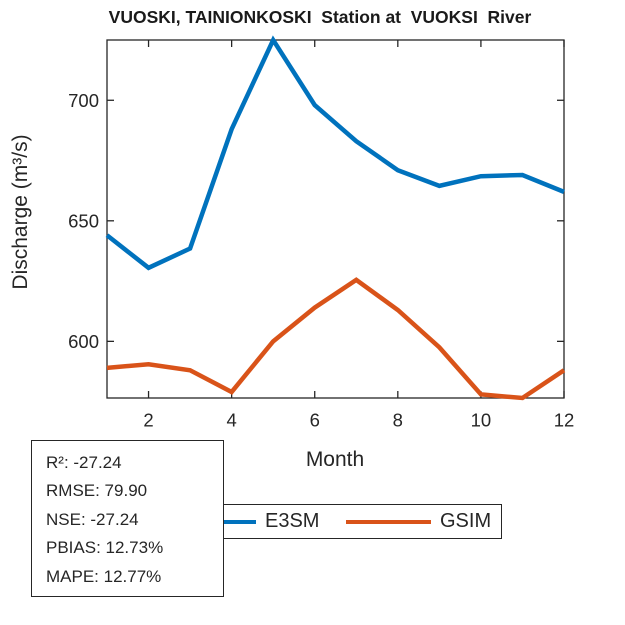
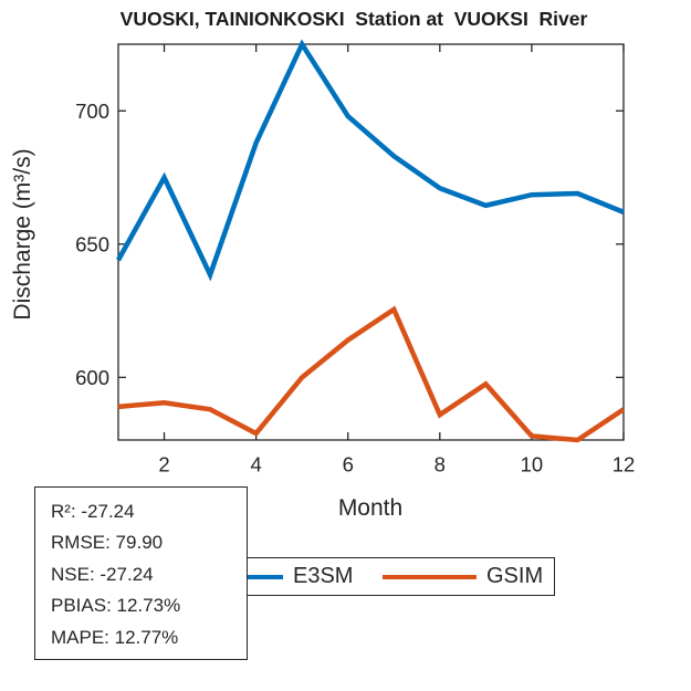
E3SM/2: 630 -> 675
GSIM/8: 613 -> 586
